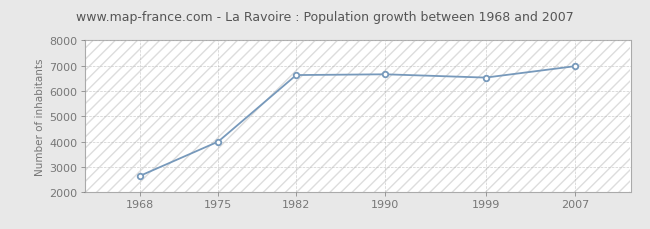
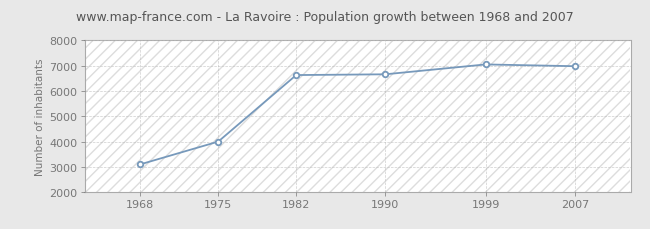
1968: 2650 -> 3100
1999: 6530 -> 7050
